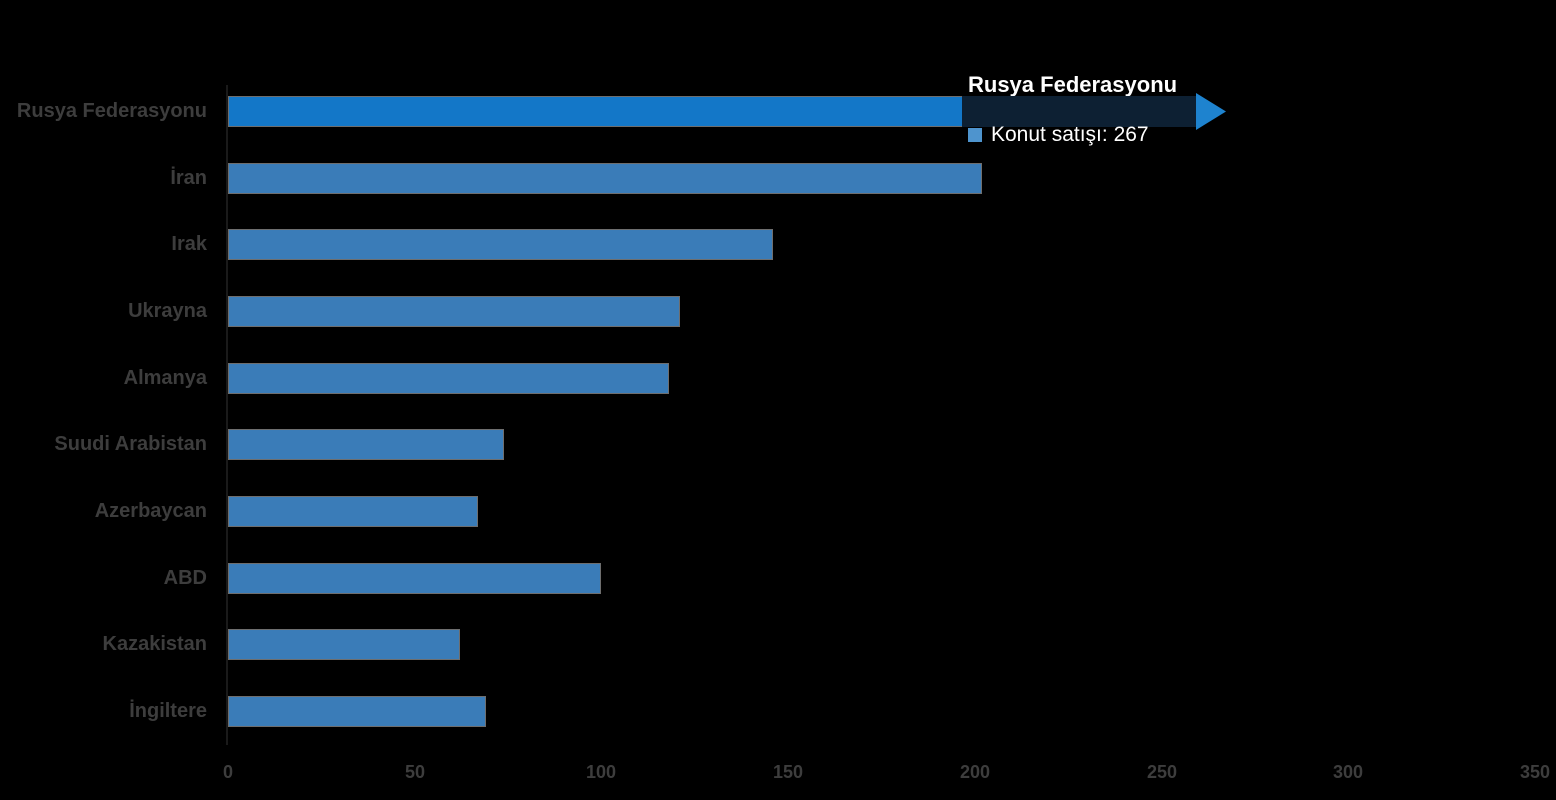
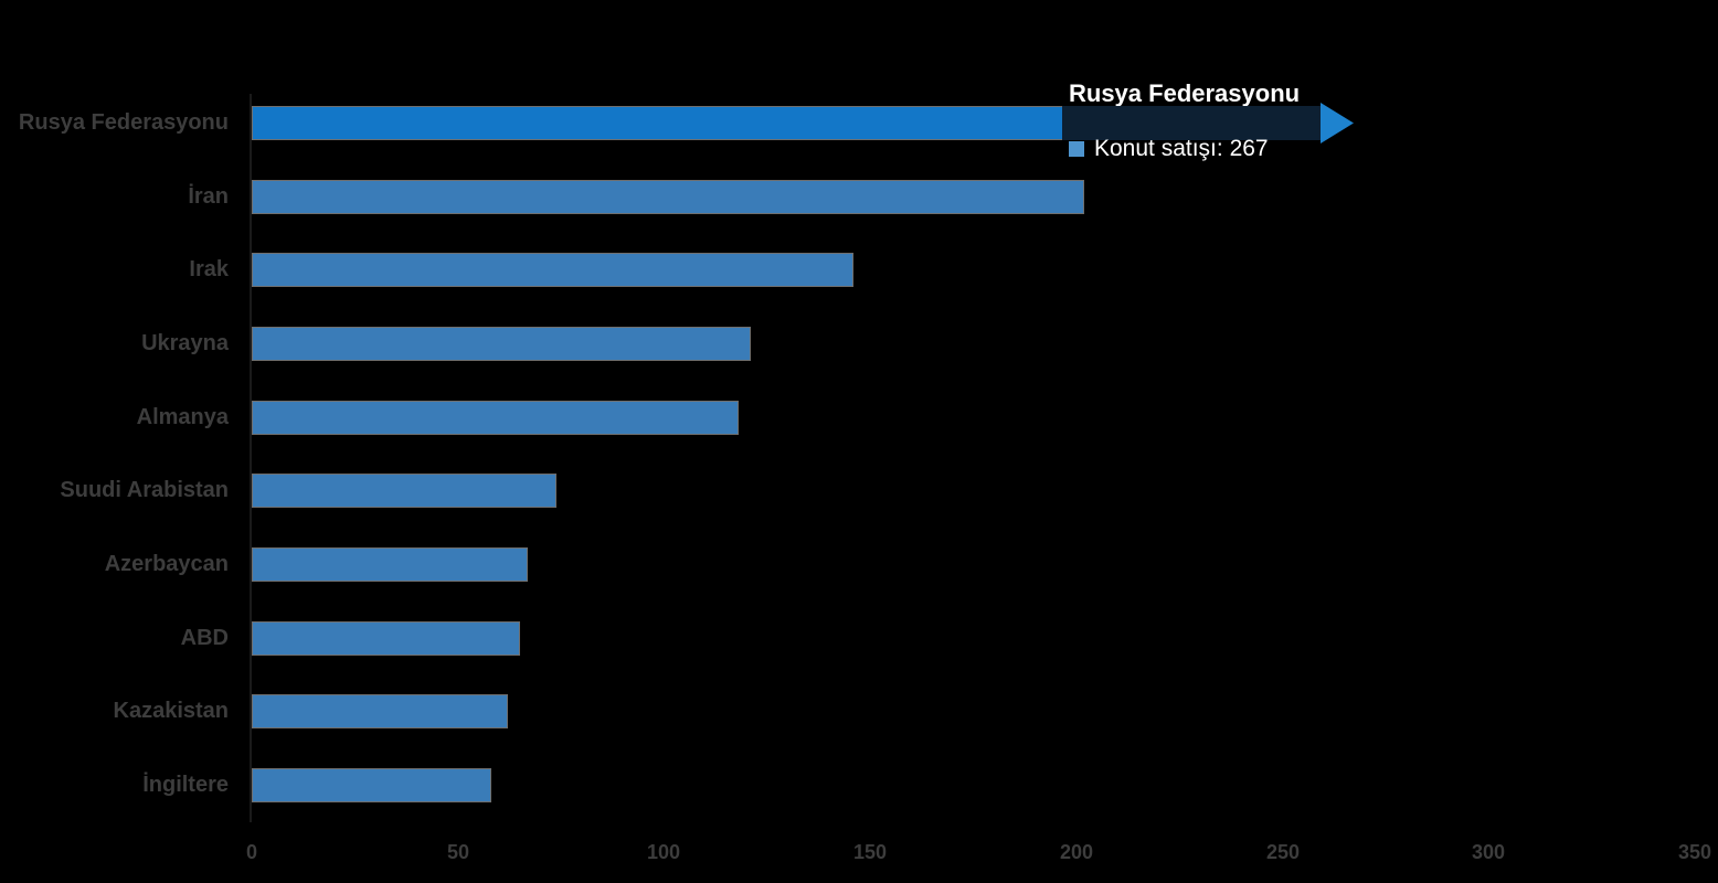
ABD: 100 -> 65
İngiltere: 69 -> 58
